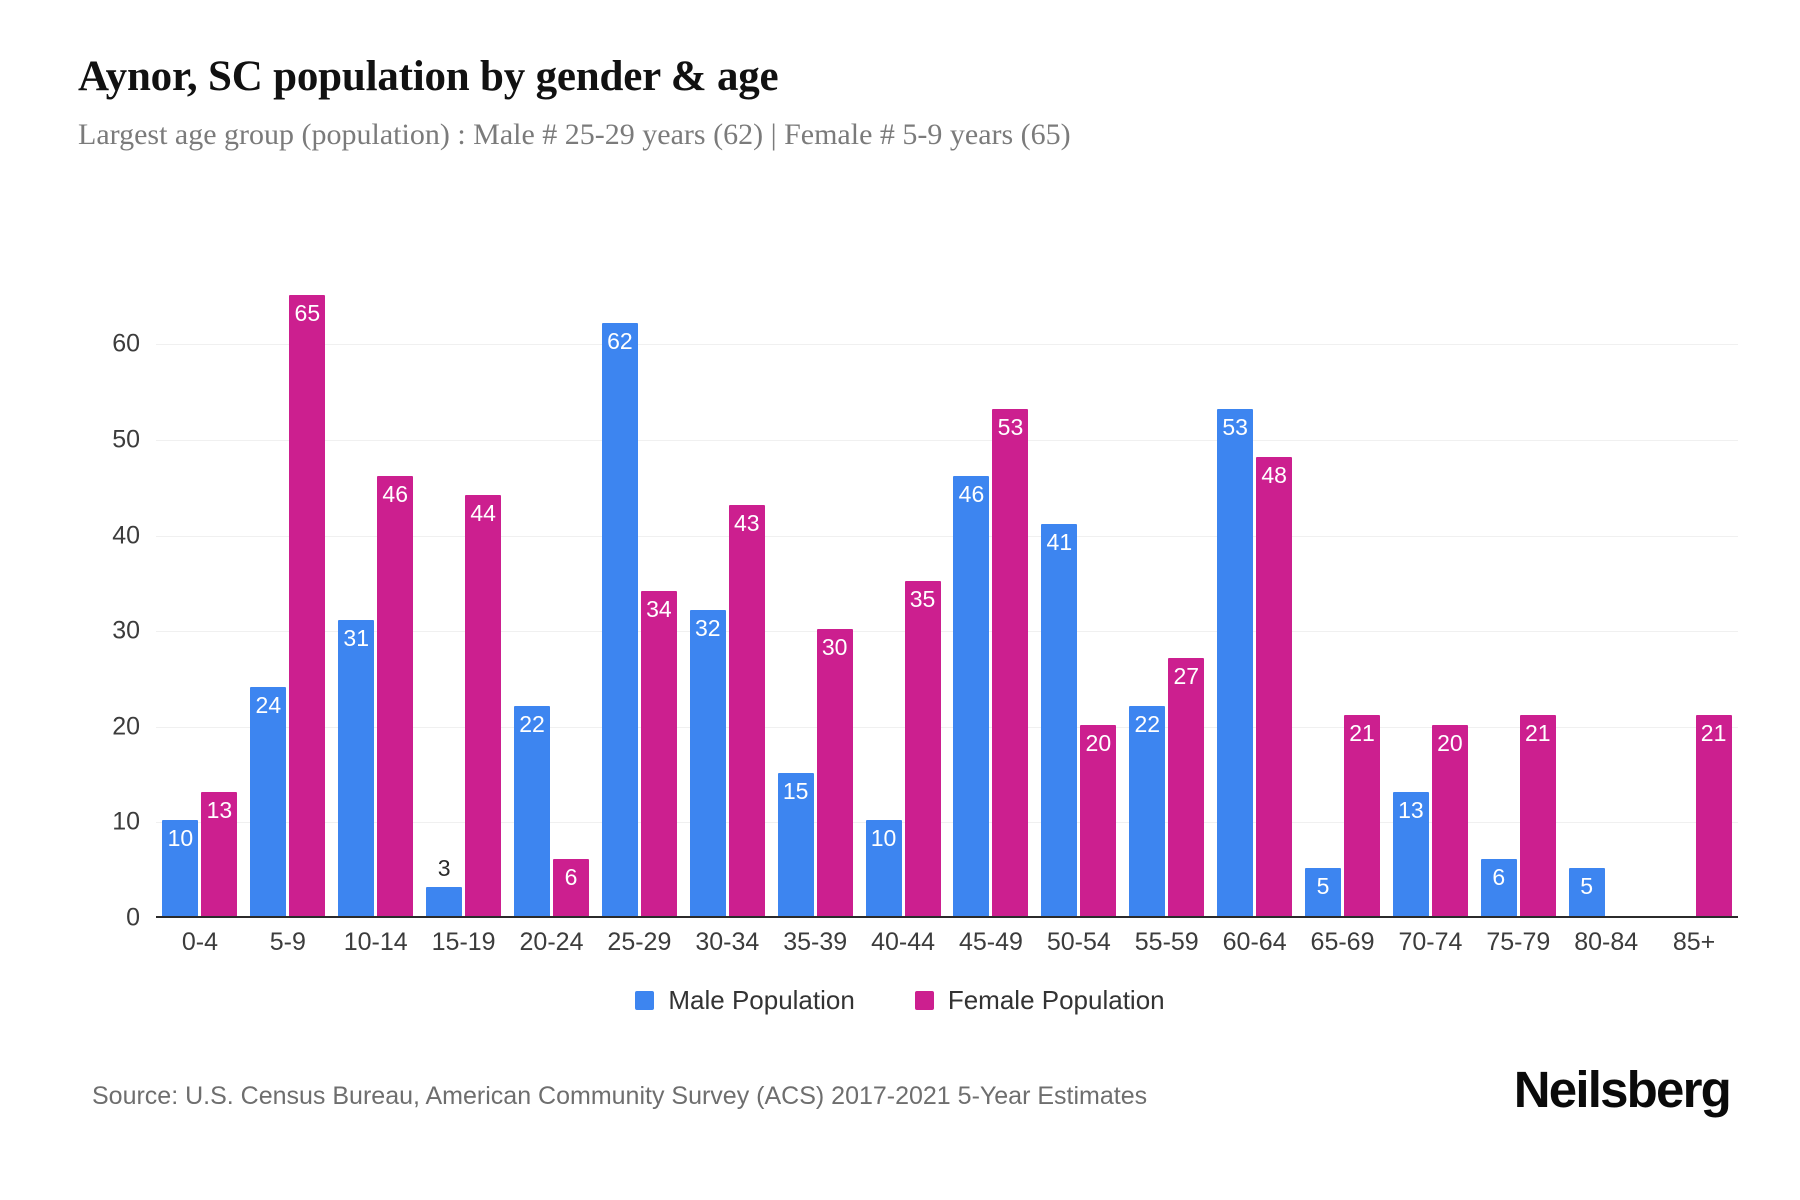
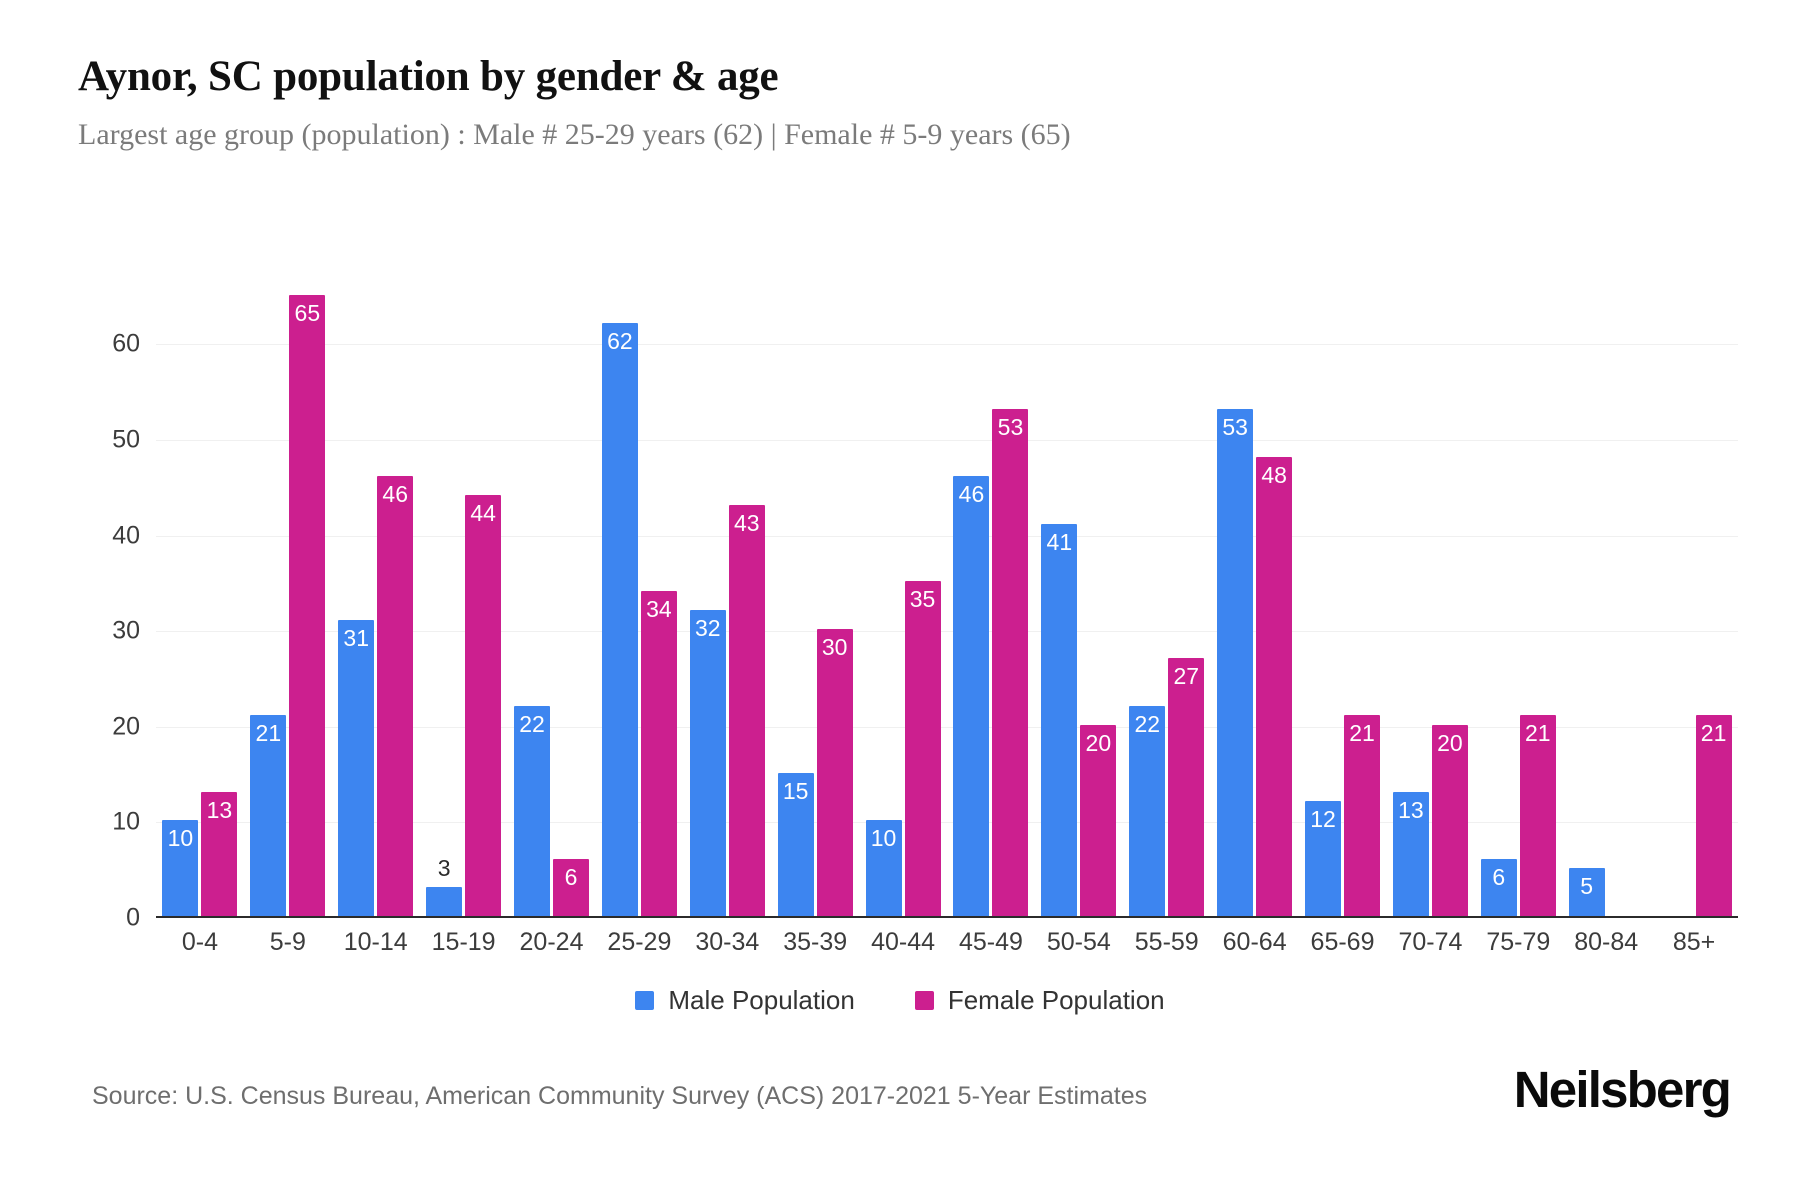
Male Population/5-9: 24 -> 21
Male Population/65-69: 5 -> 12
